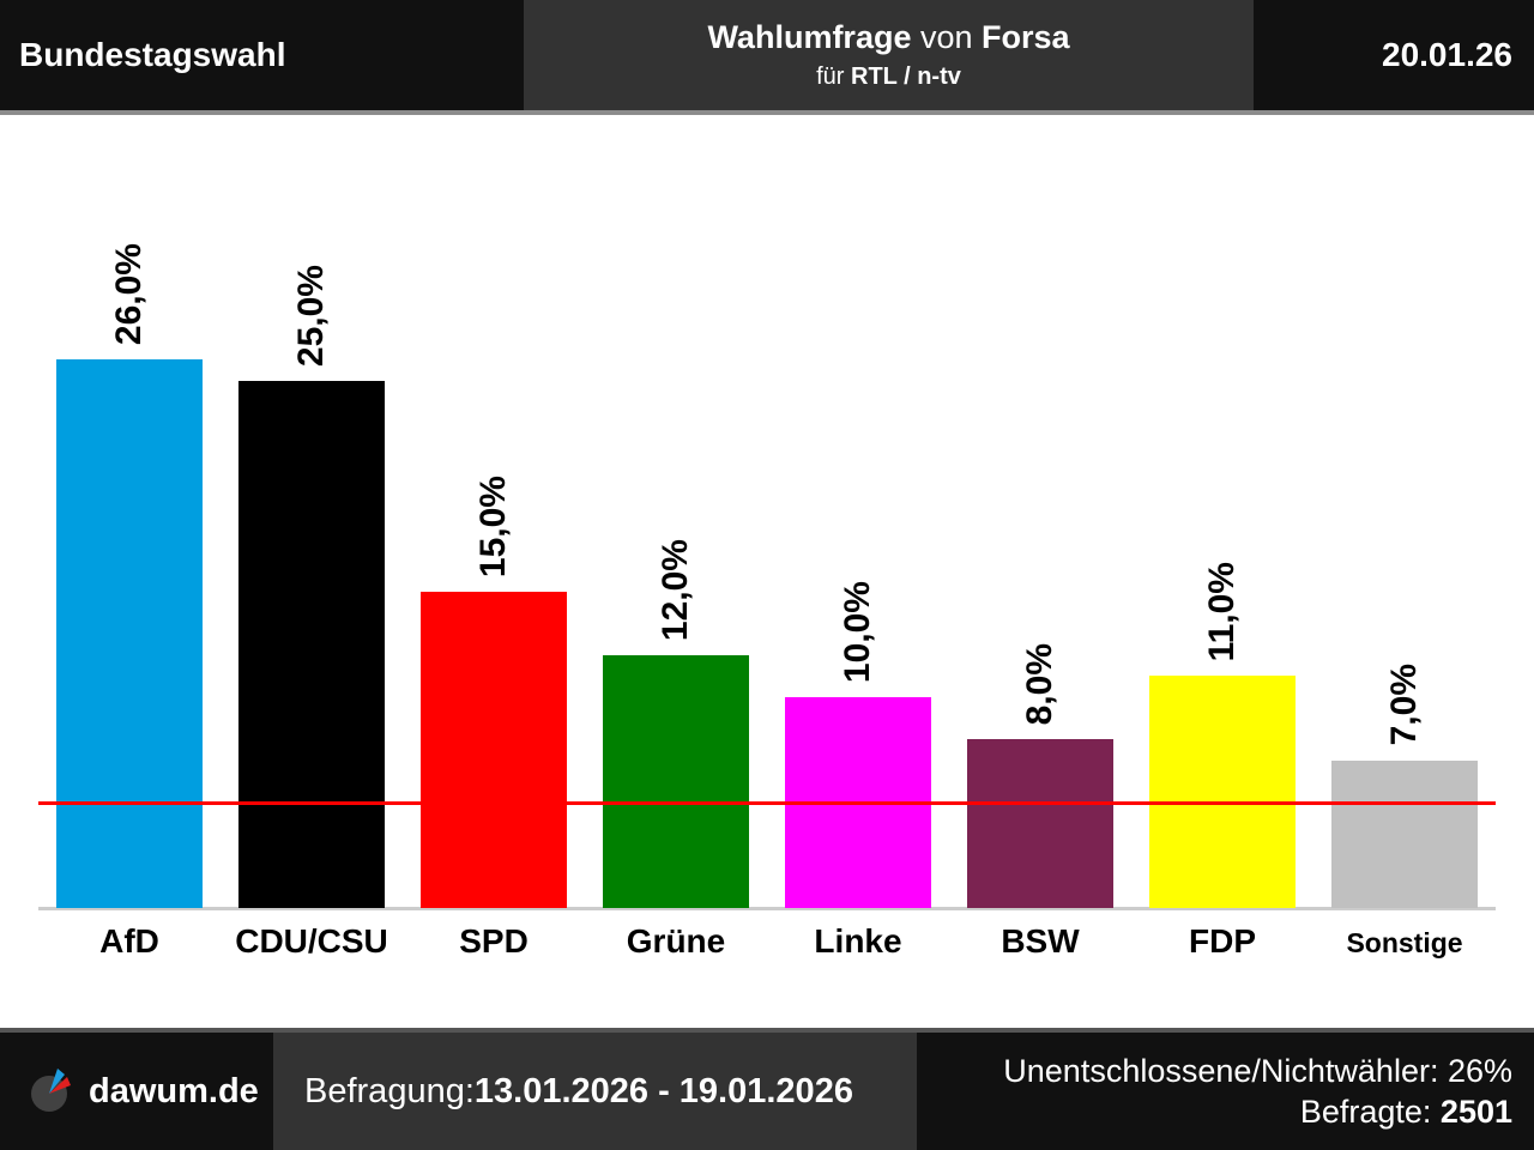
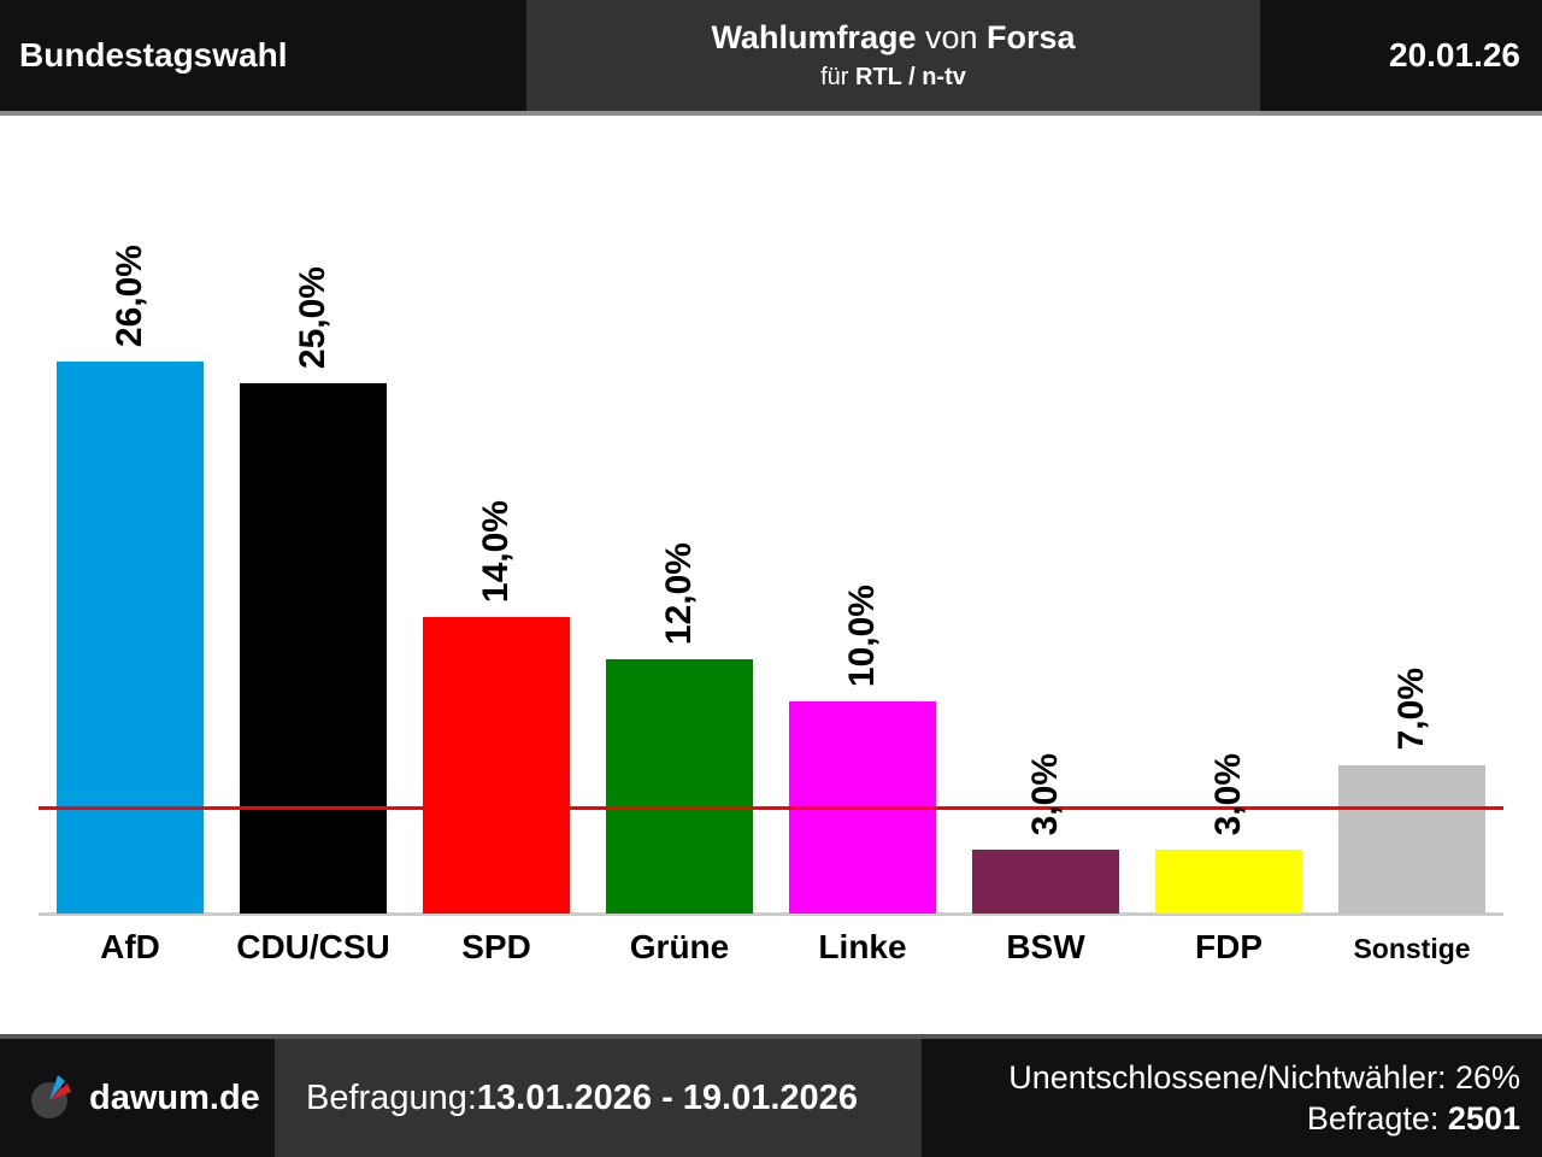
SPD: 15,0% -> 14,0%
BSW: 8,0% -> 3,0%
FDP: 11,0% -> 3,0%
